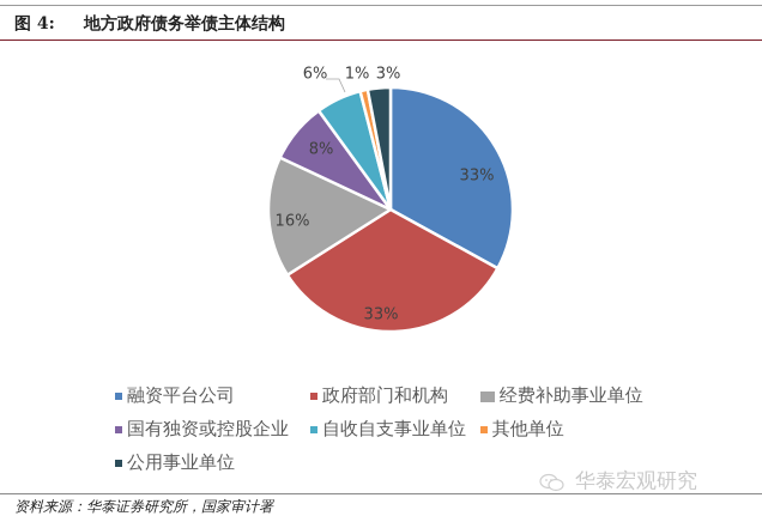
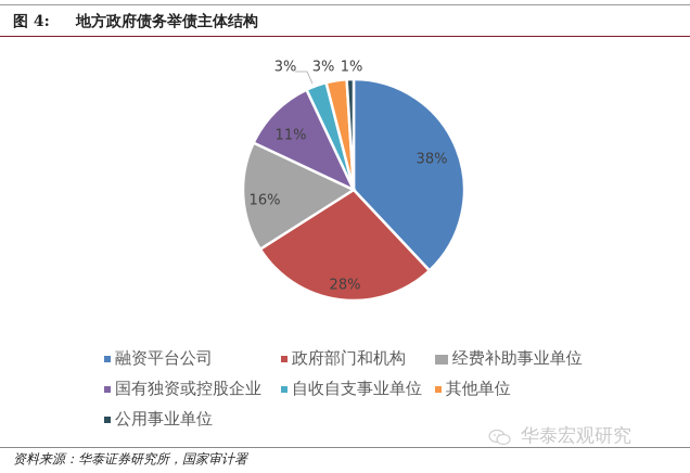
融资平台公司: 33% -> 38%
政府部门和机构: 33% -> 28%
国有独资或控股企业: 8% -> 11%
自收自支事业单位: 6% -> 3%
其他单位: 1% -> 3%
公用事业单位: 3% -> 1%
